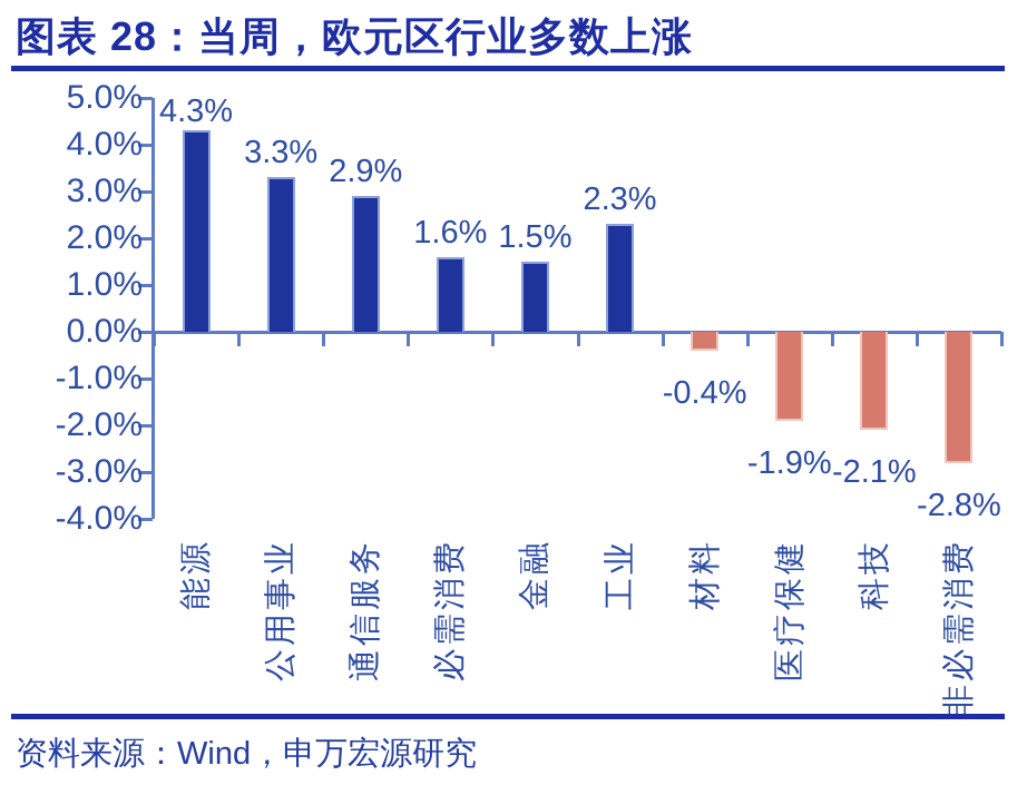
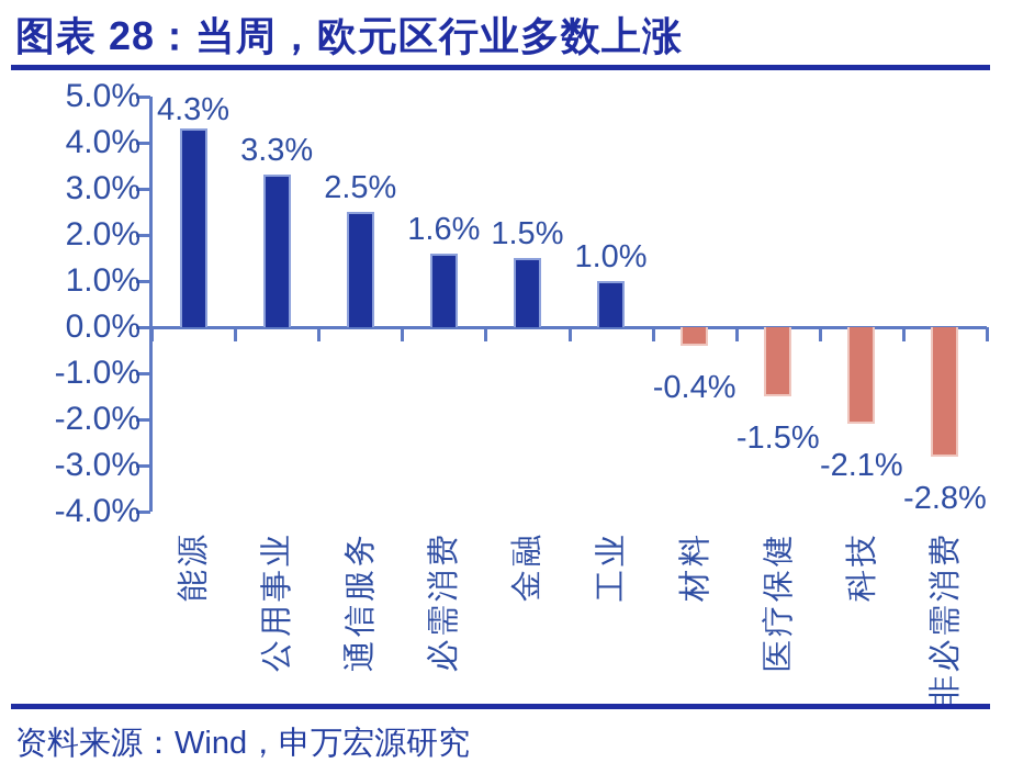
通信服务: 2.9% -> 2.5%
工业: 2.3% -> 1.0%
医疗保健: -1.9% -> -1.5%
